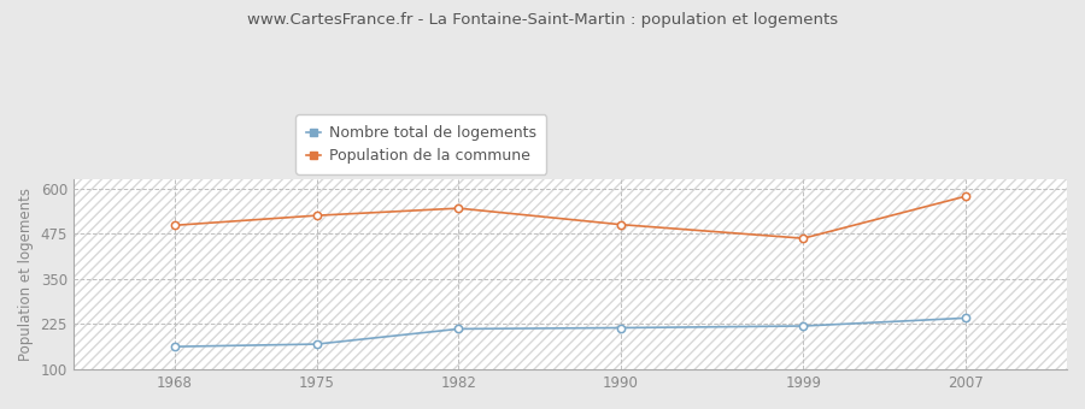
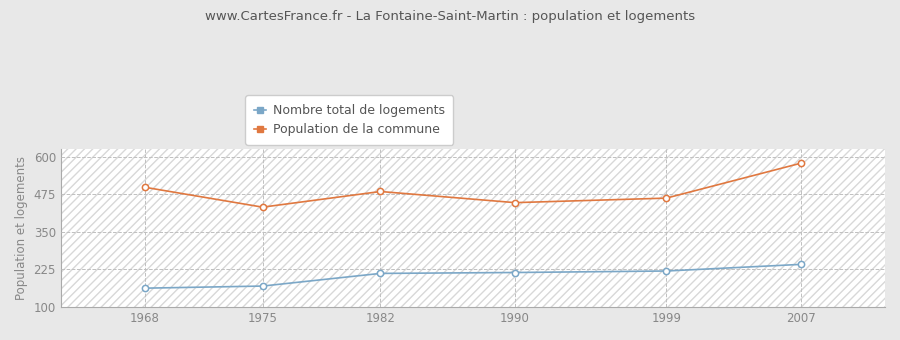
Population de la commune/1975: 525 -> 432
Population de la commune/1982: 545 -> 484
Population de la commune/1990: 500 -> 447
